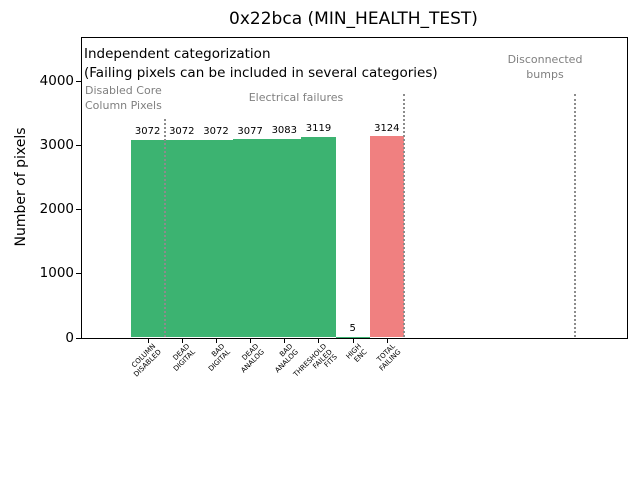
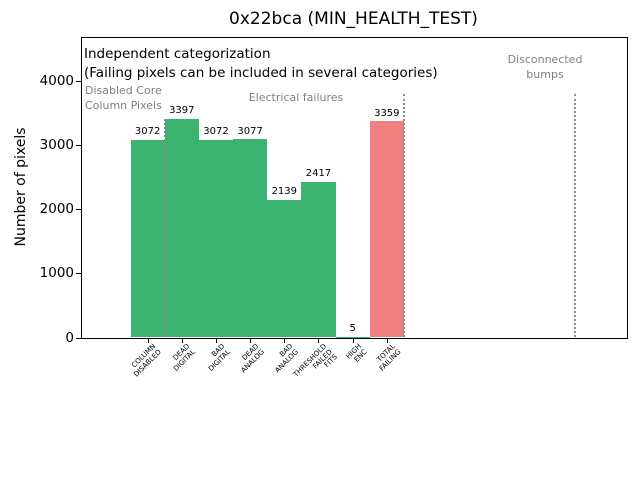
DEAD DIGITAL: 3072 -> 3397
BAD ANALOG: 3083 -> 2139
THRESHOLD FAILED FITS: 3119 -> 2417
TOTAL FAILING: 3124 -> 3359
